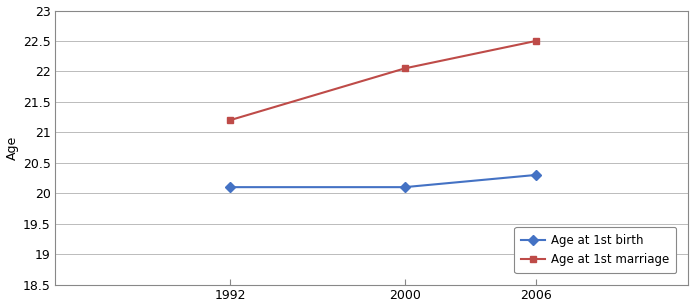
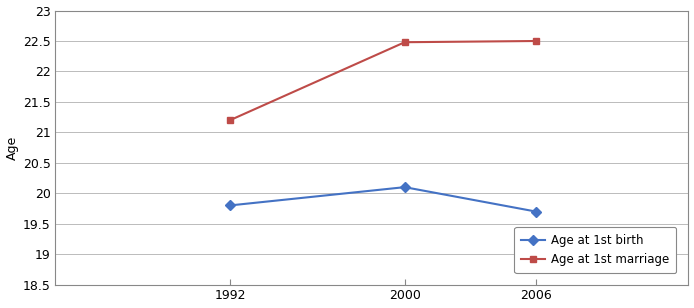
Age at 1st birth/1992: 20.1 -> 19.8
Age at 1st marriage/2000: 22.05 -> 22.48
Age at 1st birth/2006: 20.3 -> 19.7
